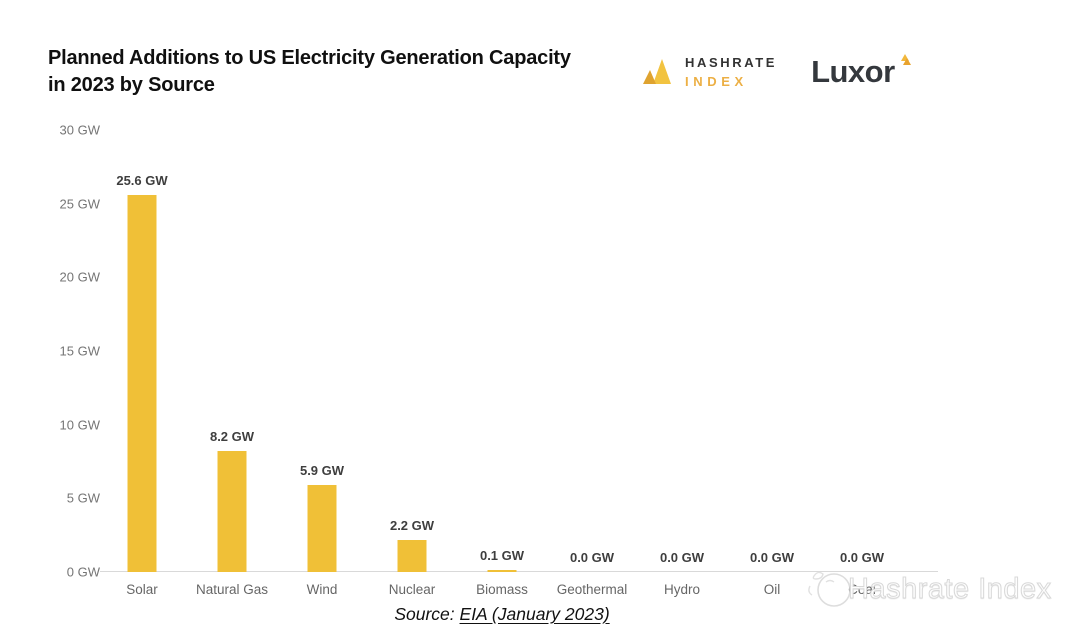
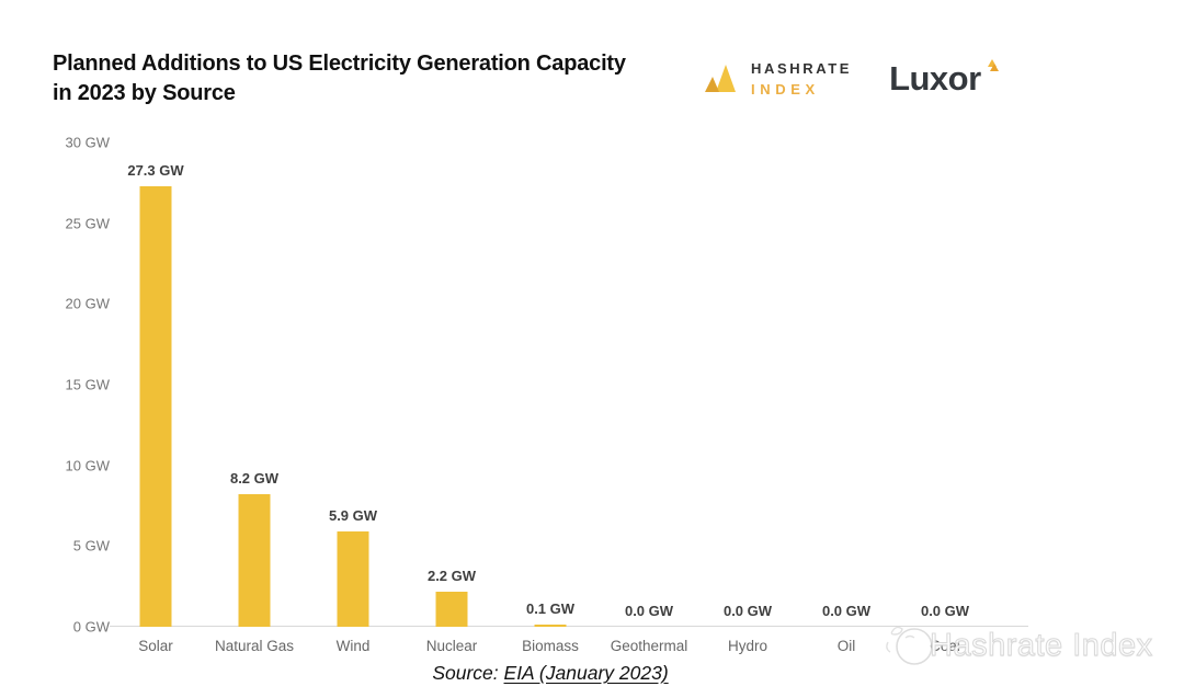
Solar: 25.6 -> 27.3
